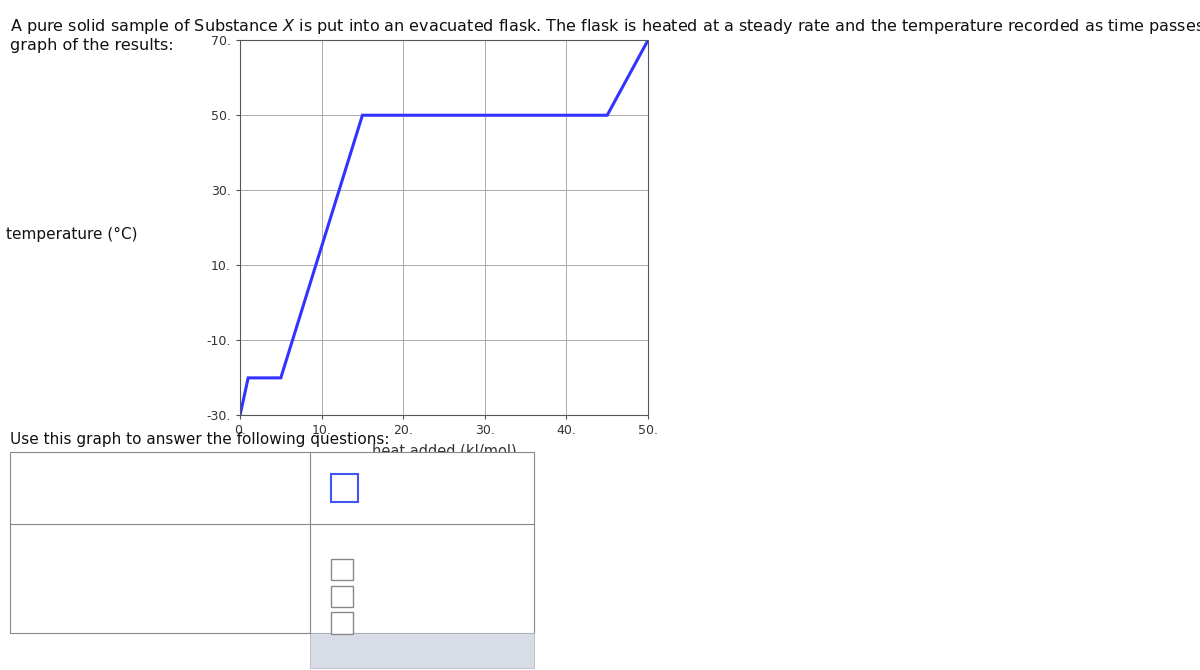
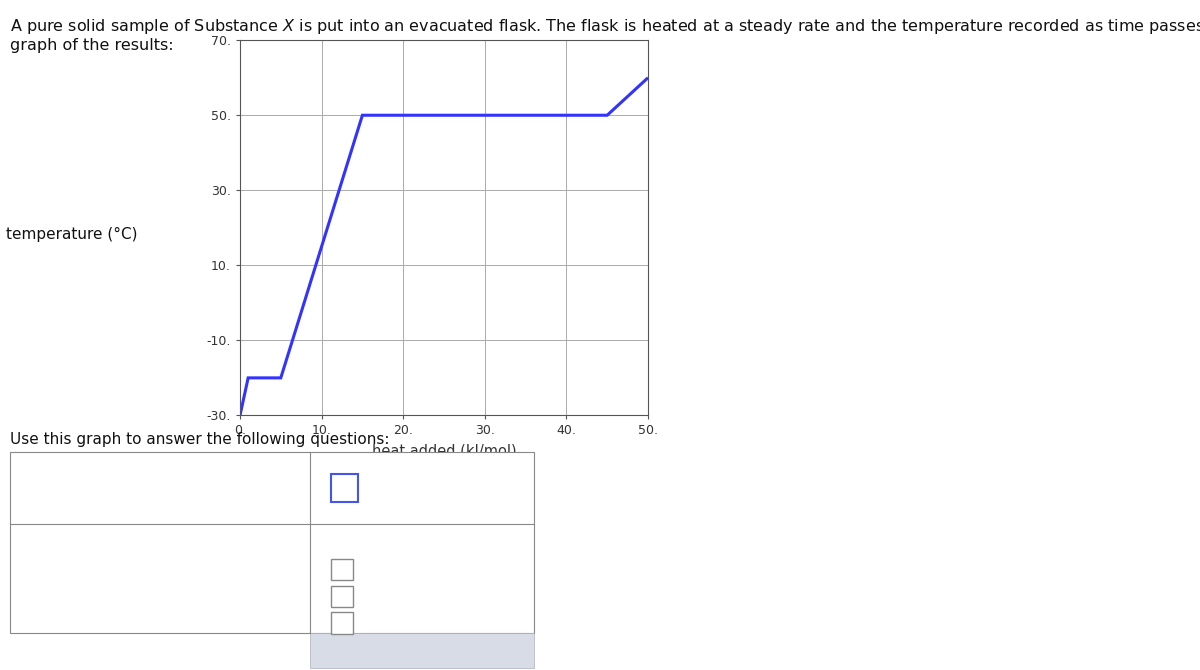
50.: 70. -> 60.
